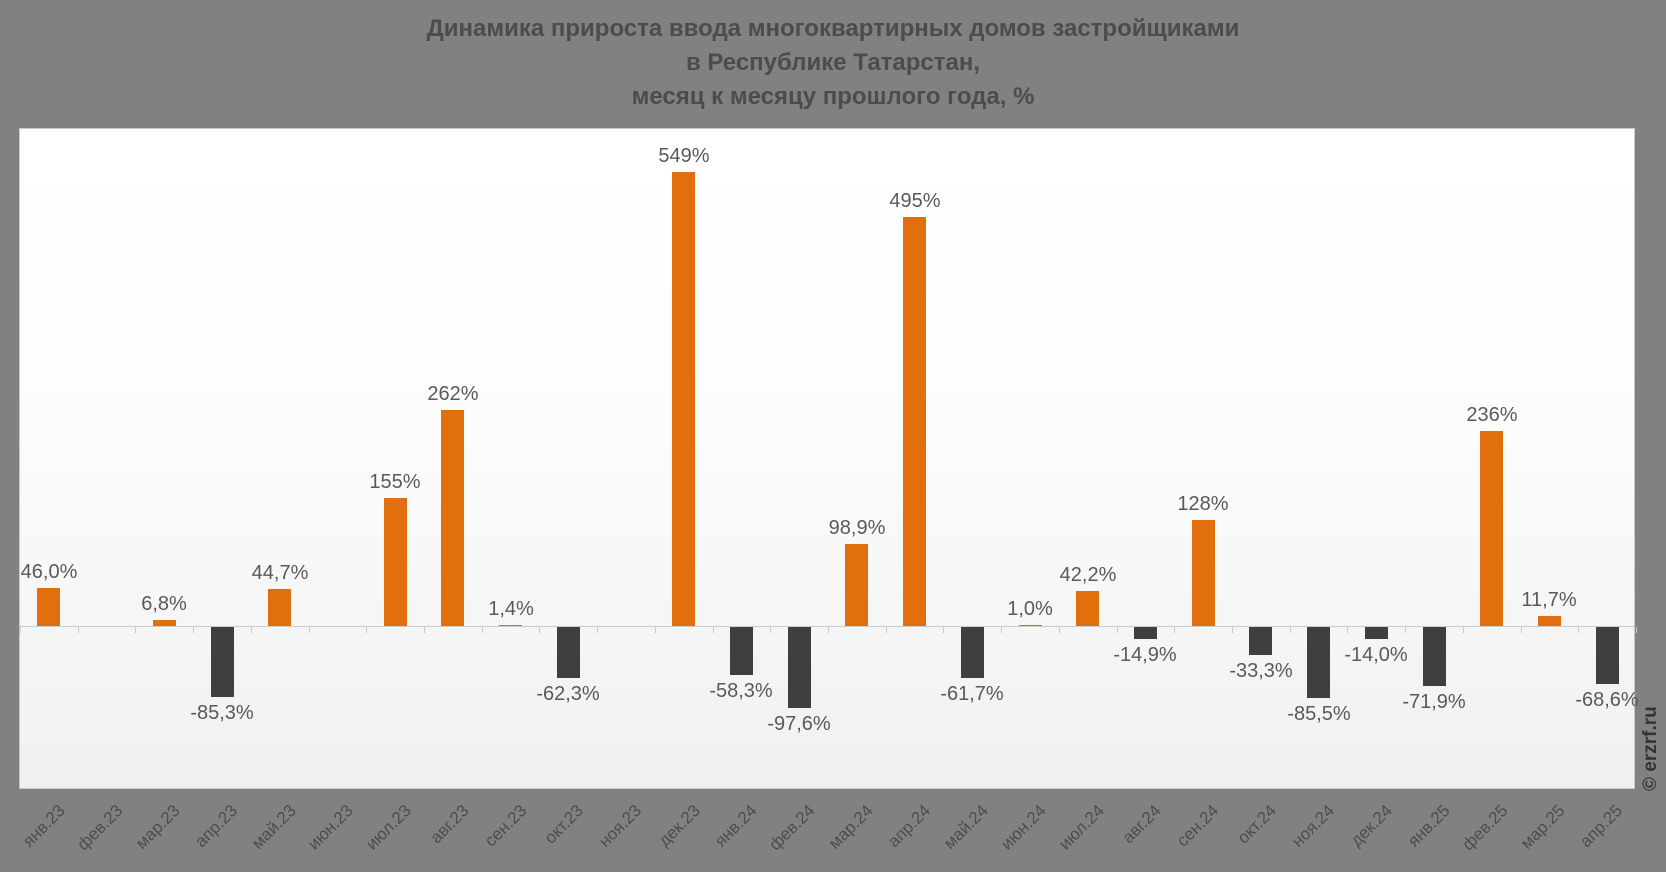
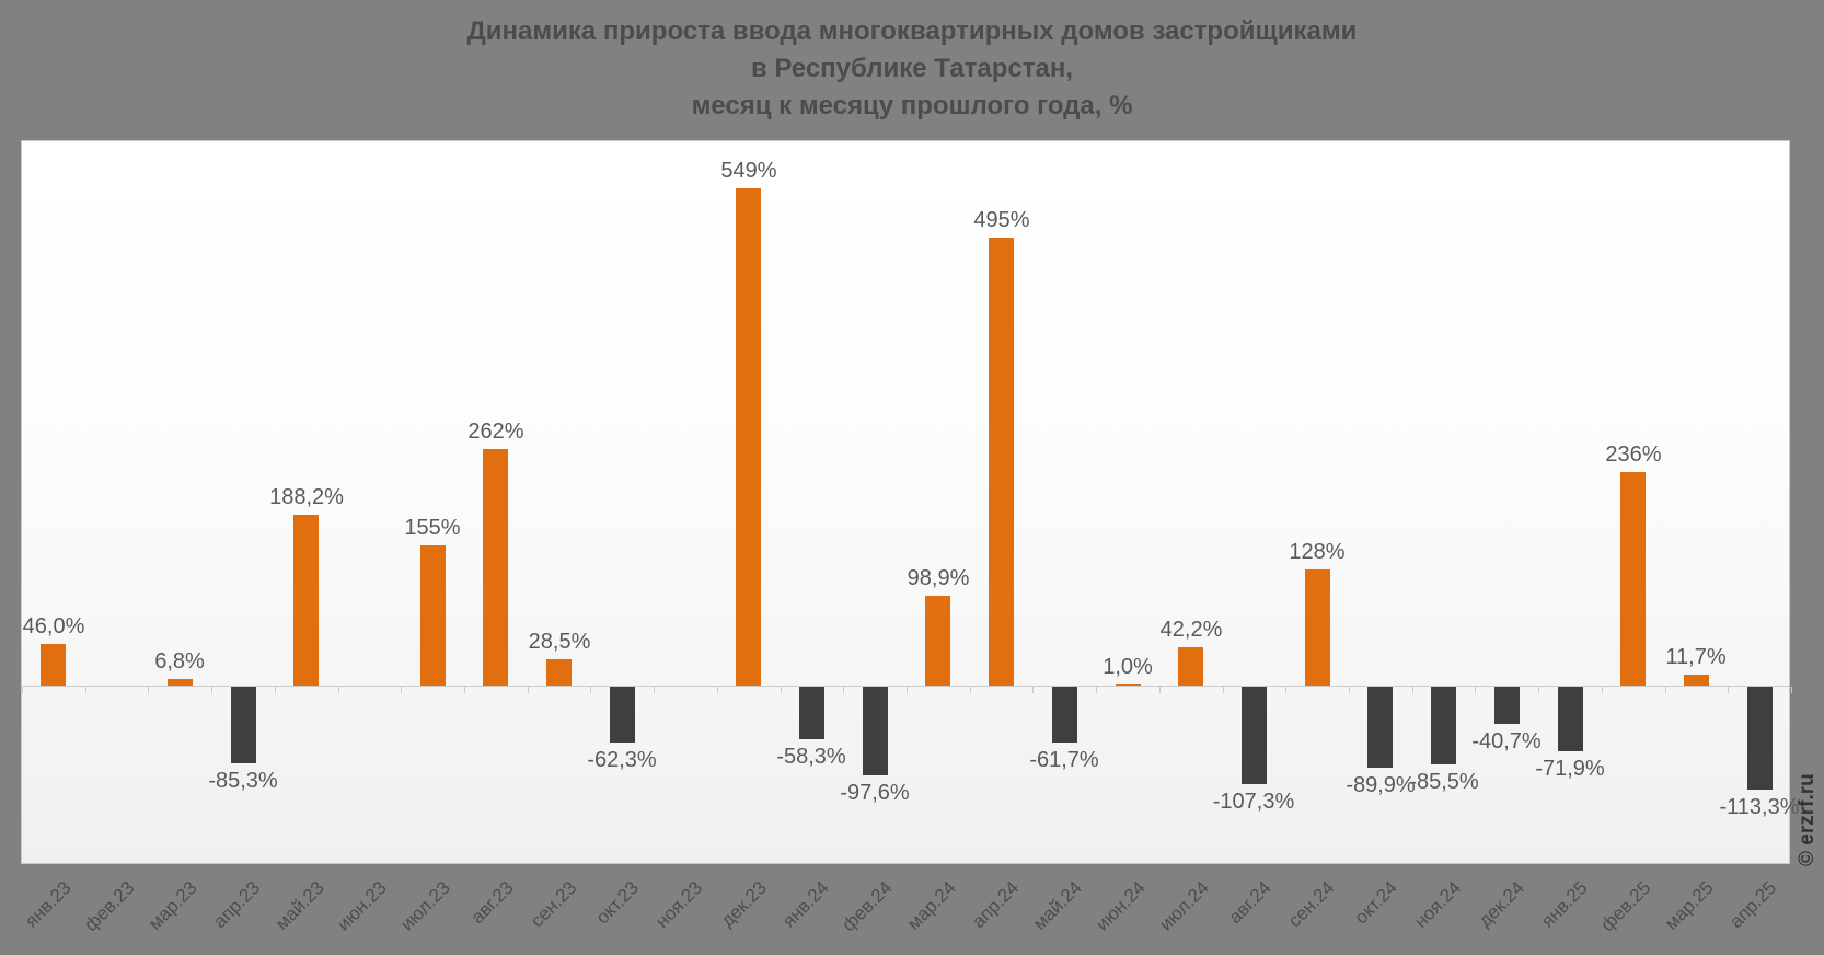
май.23: 44,7% -> 188,2%
сен.23: 1,4% -> 28,5%
авг.24: -14,9% -> -107,3%
окт.24: -33,3% -> -89,9%
дек.24: -14,0% -> -40,7%
апр.25: -68,6% -> -113,3%
